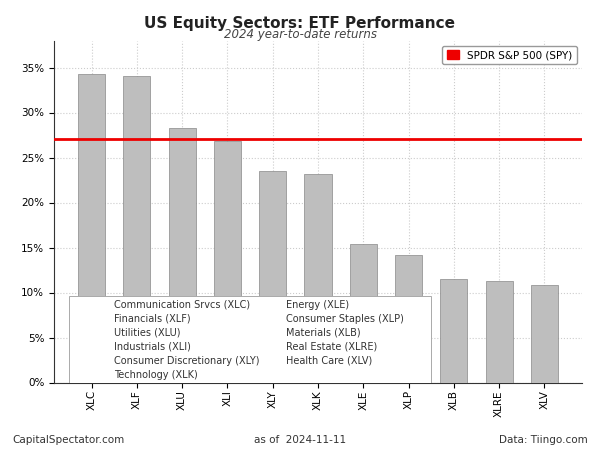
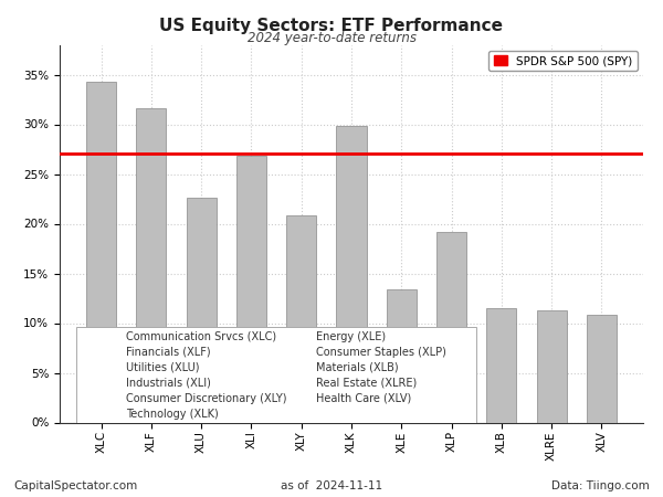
XLF: 34.1% -> 31.6%
XLU: 28.3% -> 22.6%
XLY: 23.5% -> 20.8%
XLK: 23.2% -> 29.8%
XLE: 15.4% -> 13.4%
XLP: 14.2% -> 19.2%
